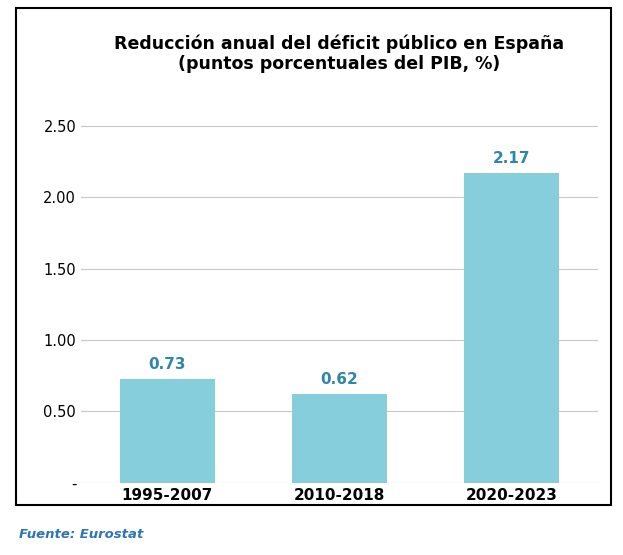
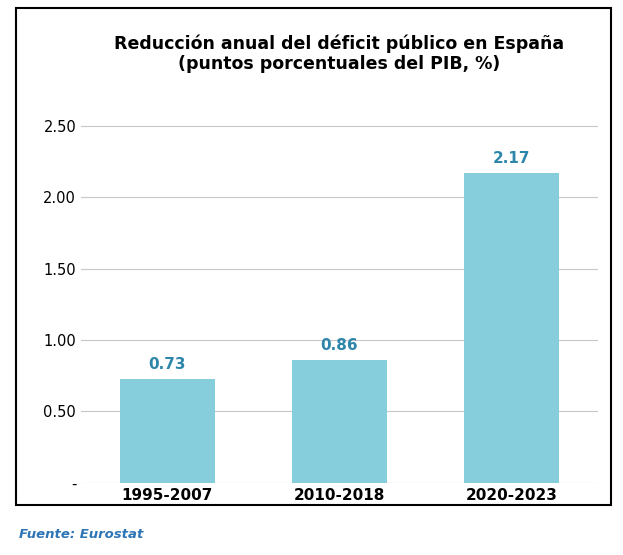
2010-2018: 0.62 -> 0.86
